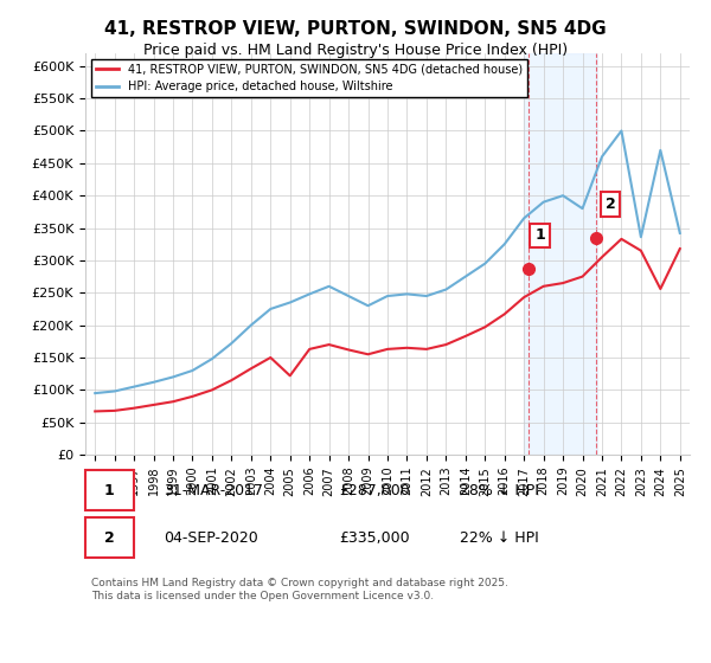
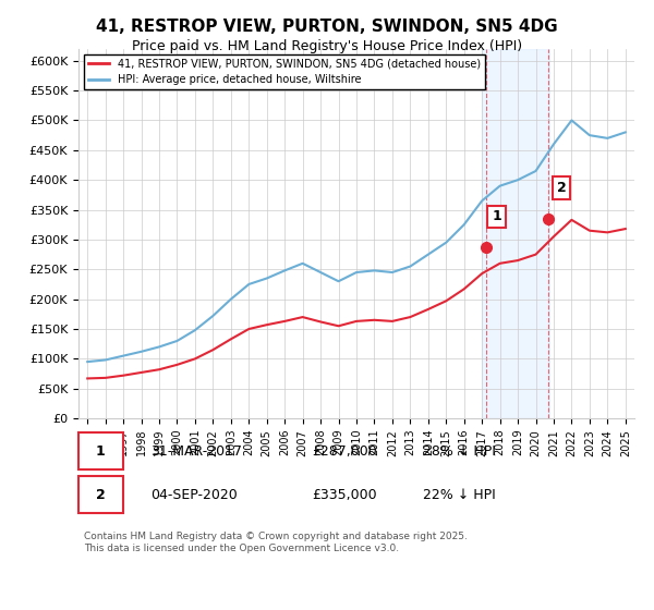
41, RESTROP VIEW, PURTON, SWINDON, SN5 4DG (detached house)/2005: £122K -> £157K
HPI: Average price, detached house, Wiltshire/2020: £380K -> £415K
HPI: Average price, detached house, Wiltshire/2023: £336K -> £475K
41, RESTROP VIEW, PURTON, SWINDON, SN5 4DG (detached house)/2024: £256K -> £312K
HPI: Average price, detached house, Wiltshire/2025: £342K -> £480K
